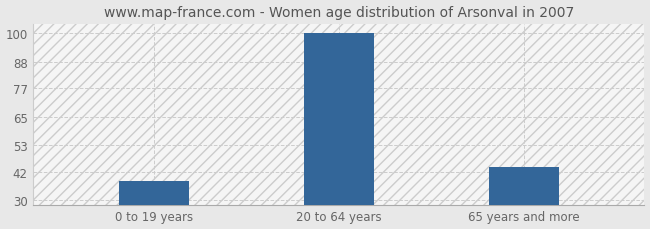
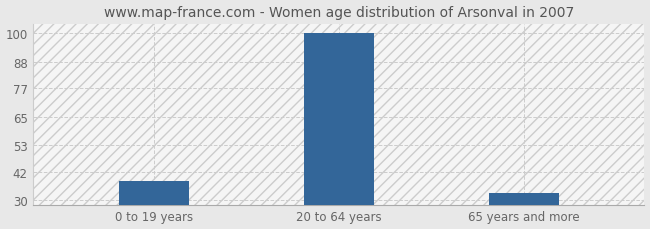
65 years and more: 44 -> 33
